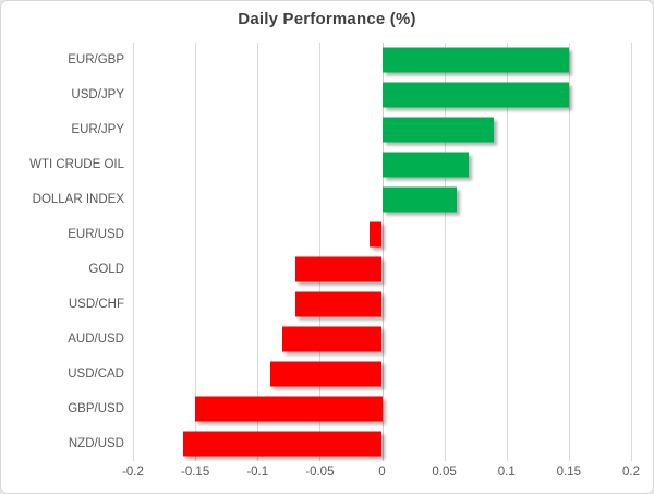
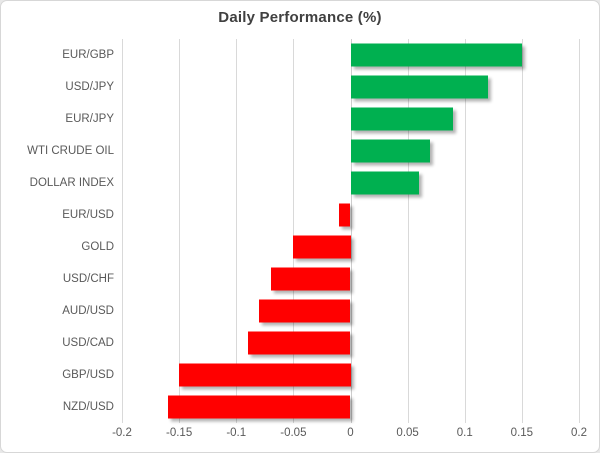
USD/JPY: 0.15 -> 0.12
GOLD: -0.07 -> -0.05
